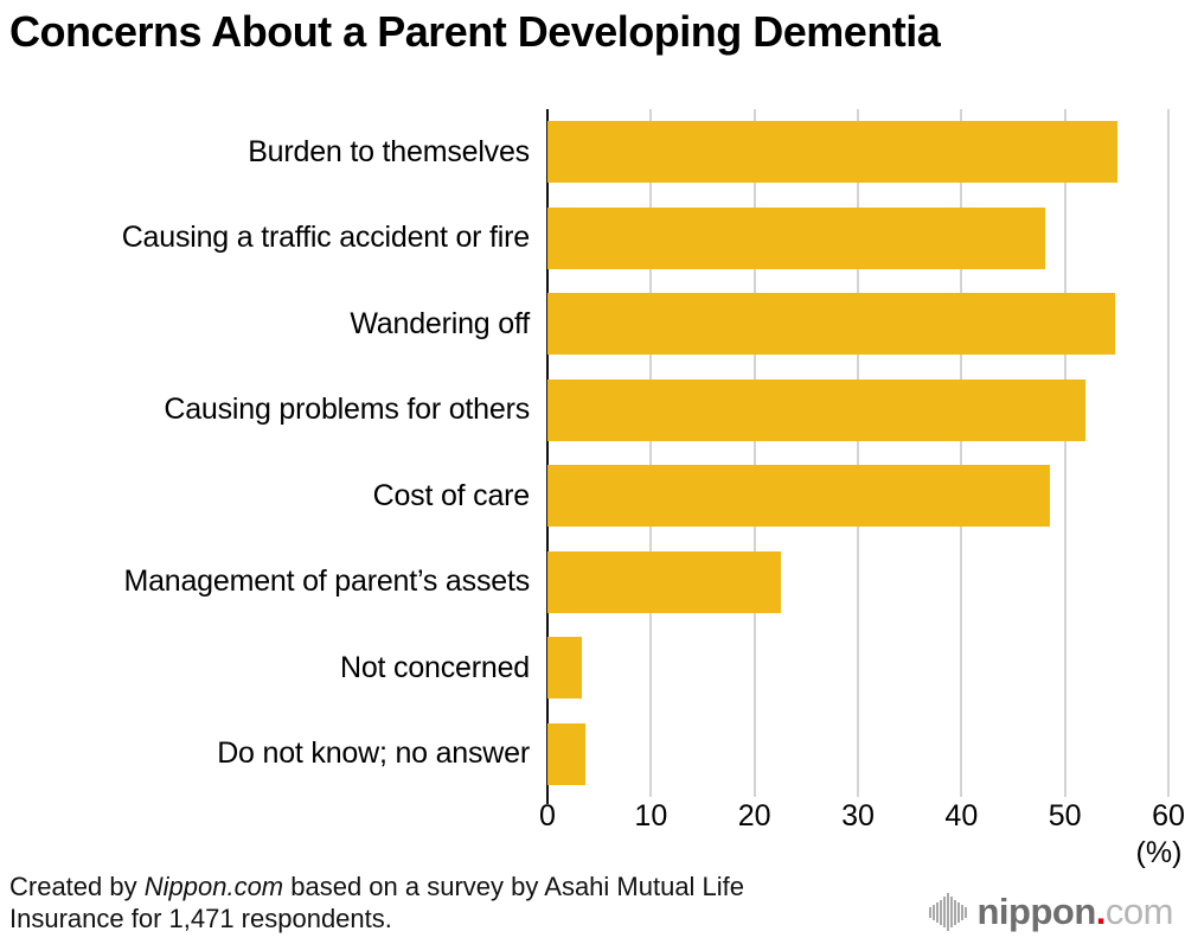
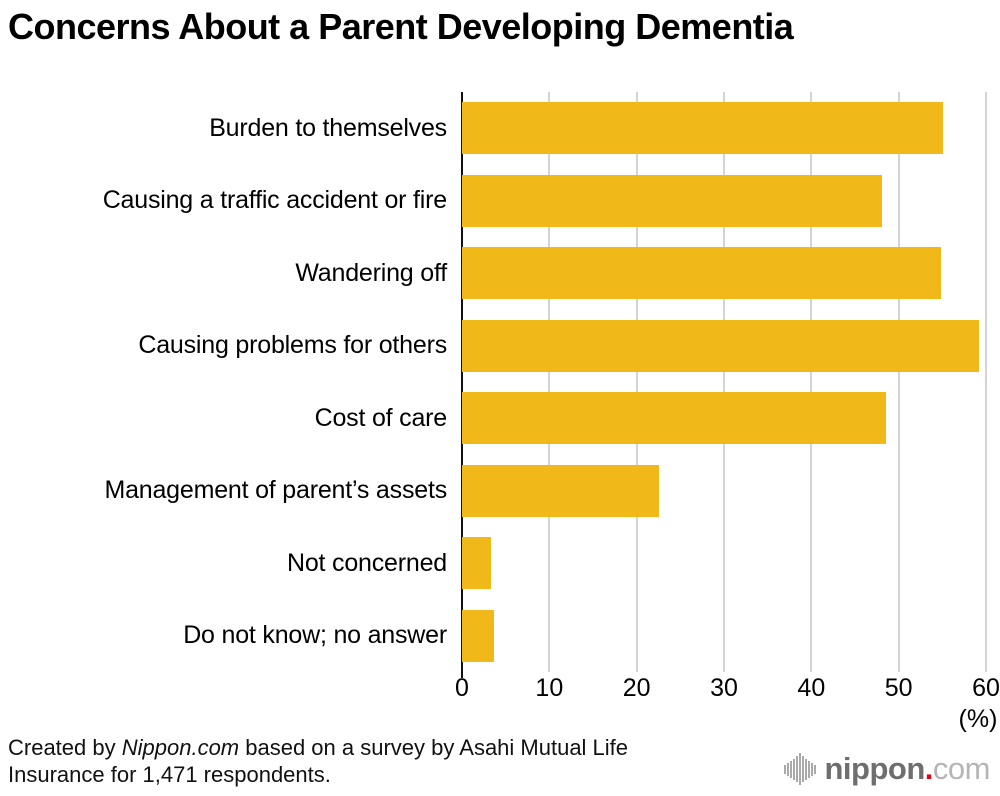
Causing problems for others: 52 -> 59
